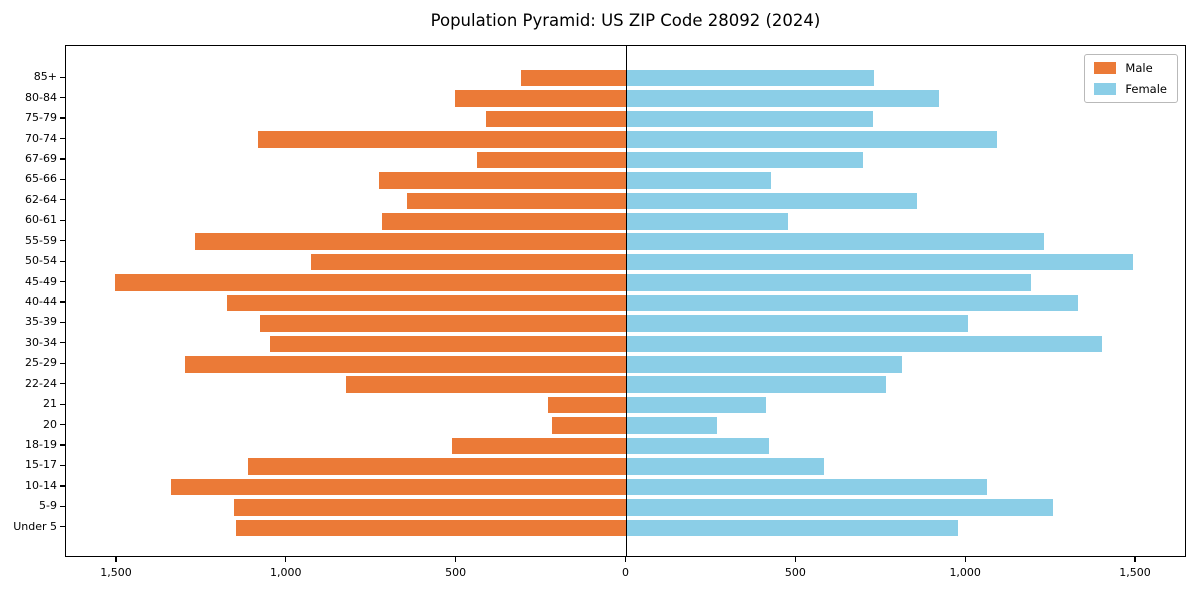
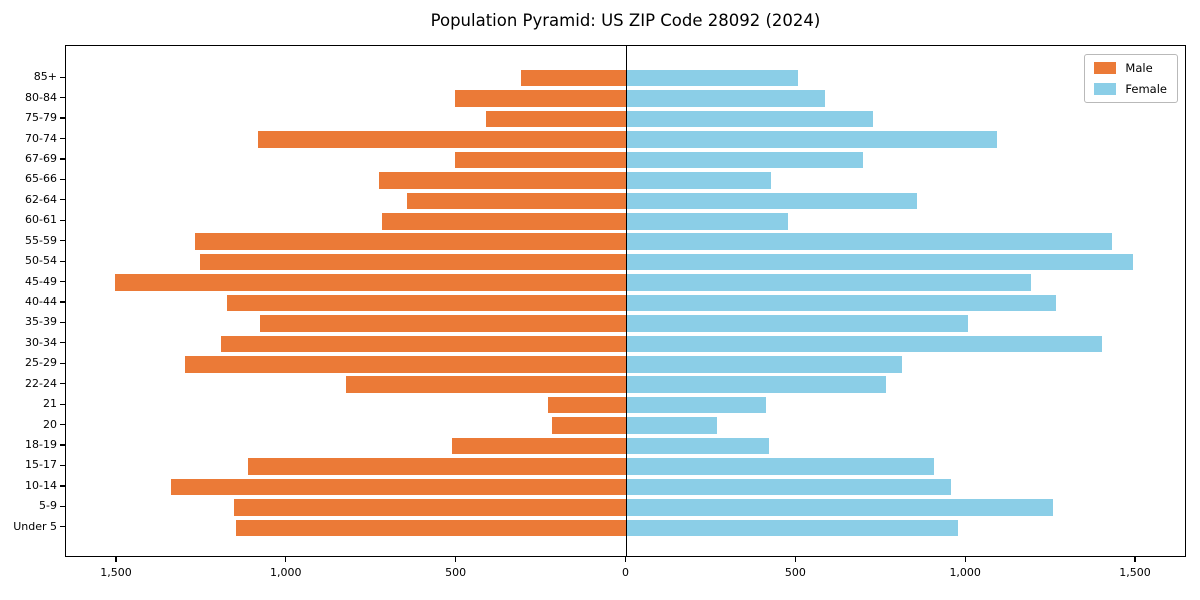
Female/85+: 730 -> 500
Female/80-84: 920 -> 580
Male/67-69: 440 -> 500
Female/55-59: 1230 -> 1430
Male/50-54: 930 -> 1260
Female/40-44: 1330 -> 1260
Male/30-34: 1050 -> 1200
Female/15-17: 580 -> 900
Female/10-14: 1060 -> 960
